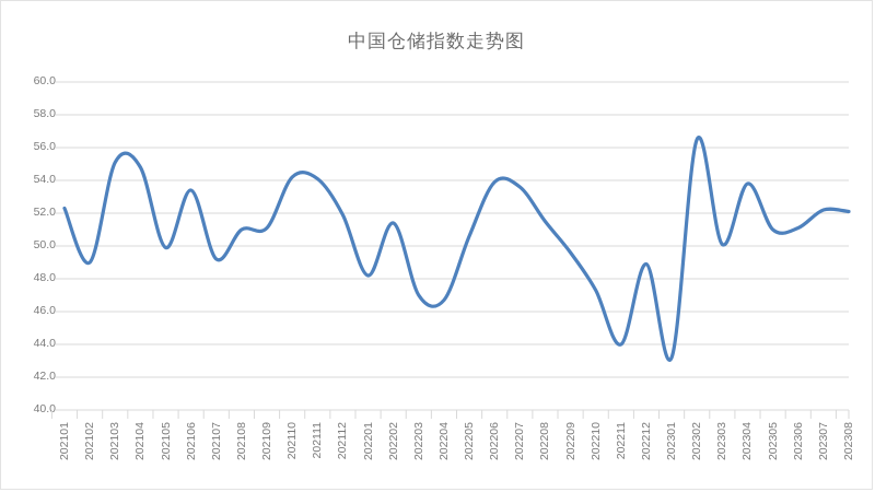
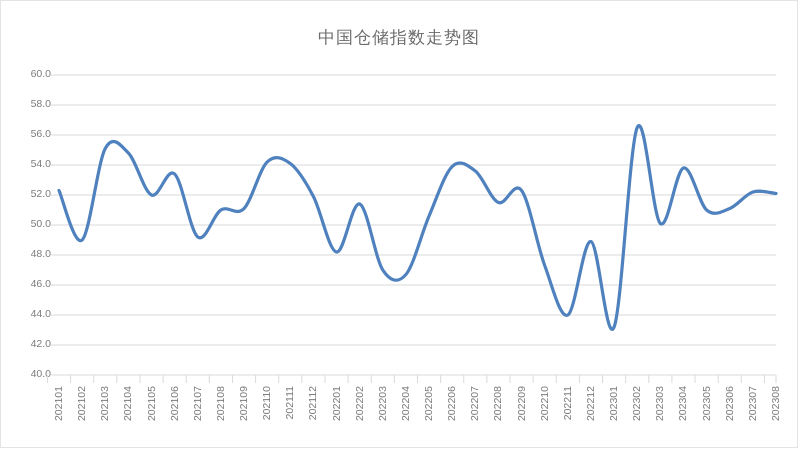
202105: 49.9 -> 52.0
202209: 49.6 -> 52.3
